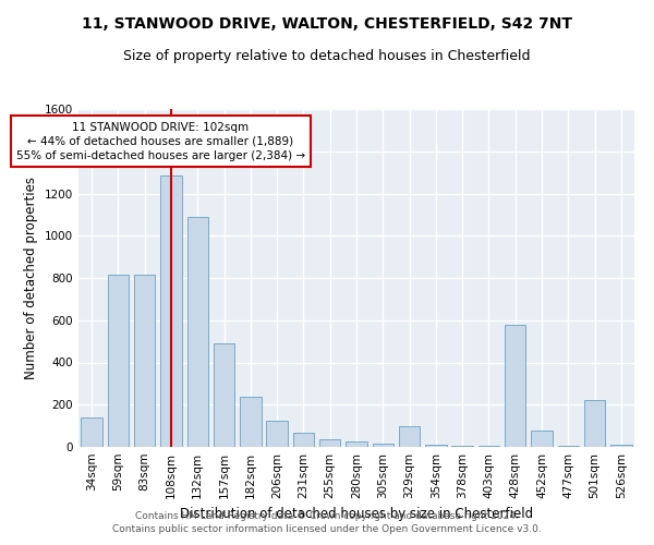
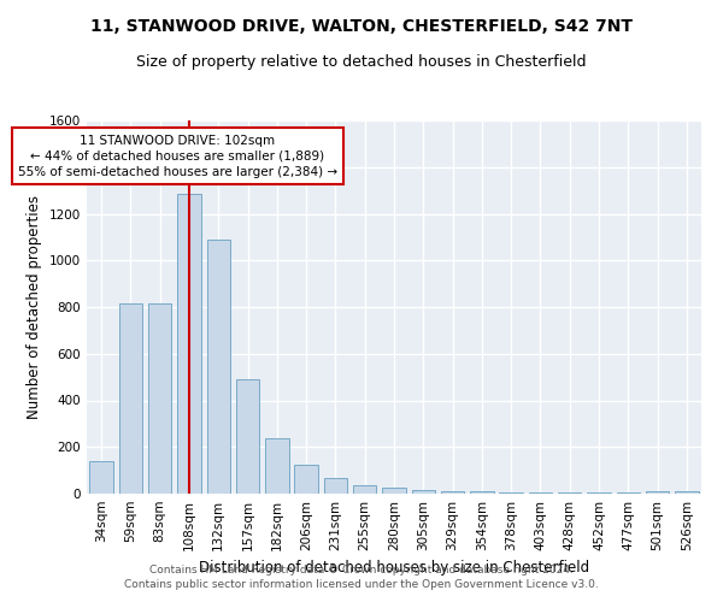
329sqm: 100 -> 10
428sqm: 580 -> 0
452sqm: 80 -> 0
501sqm: 220 -> 10
